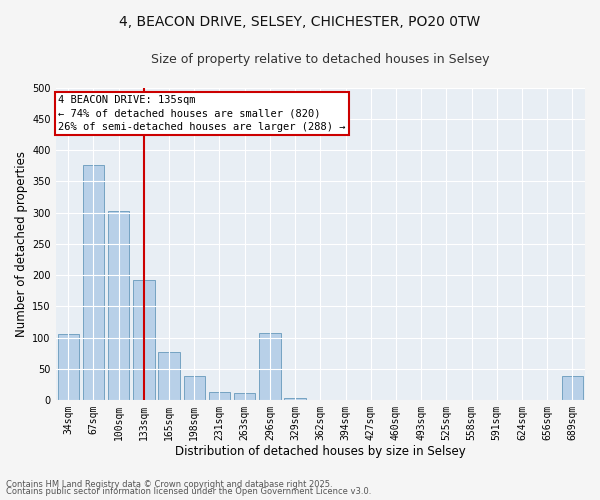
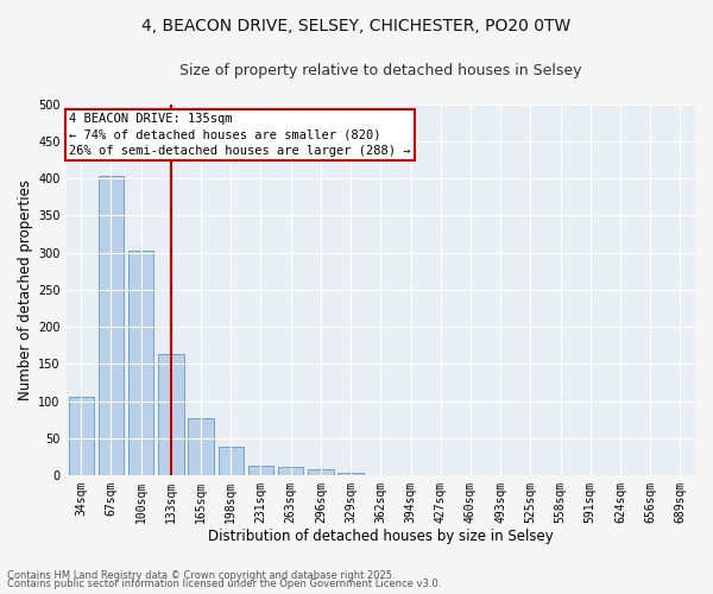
67sqm: 376 -> 403
133sqm: 192 -> 163
296sqm: 108 -> 9
689sqm: 38 -> 1
